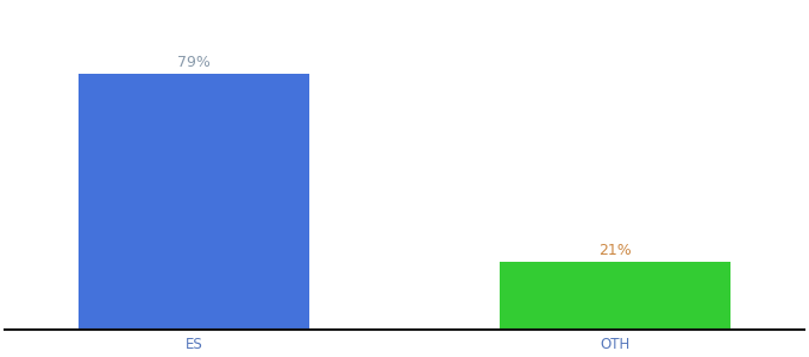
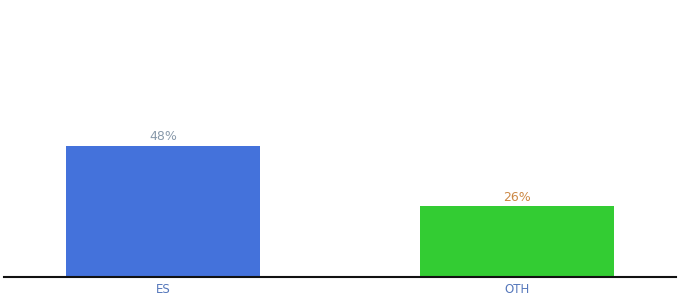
ES: 79% -> 48%
OTH: 21% -> 26%
